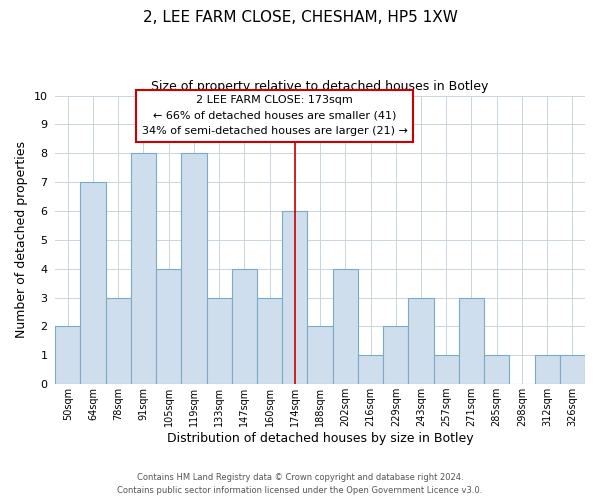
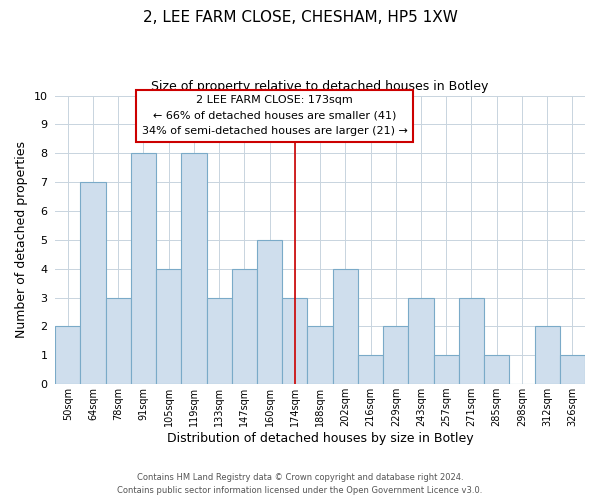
160sqm: 3 -> 5
174sqm: 6 -> 3
312sqm: 1 -> 2
